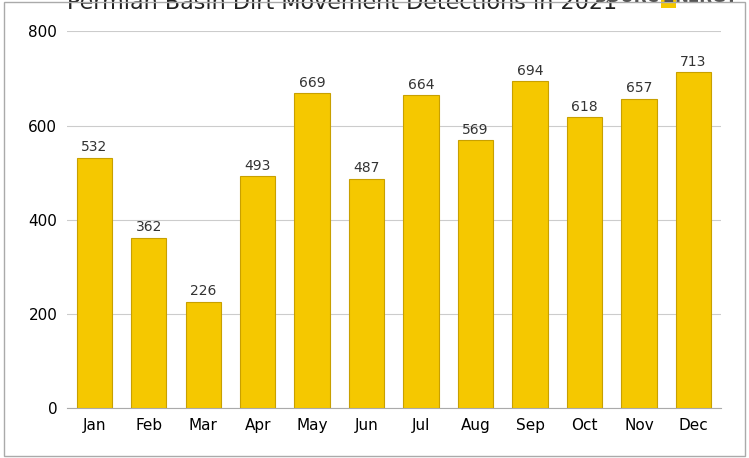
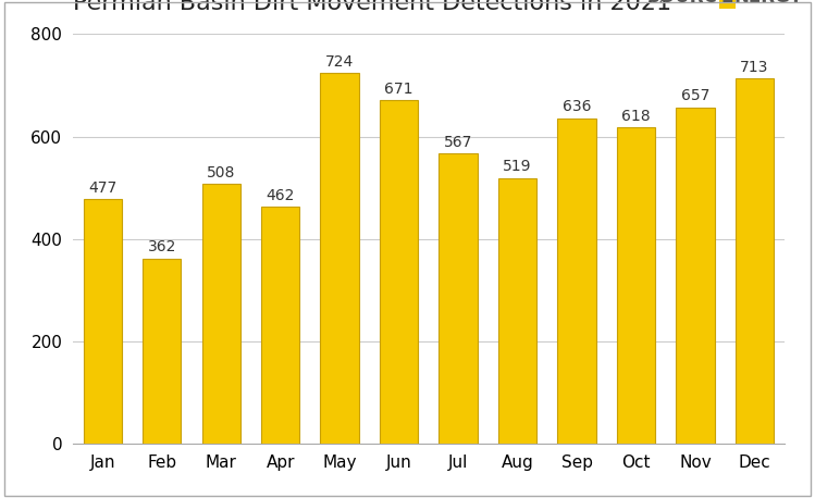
Jan: 532 -> 477
Mar: 226 -> 508
Apr: 493 -> 462
May: 669 -> 724
Jun: 487 -> 671
Jul: 664 -> 567
Aug: 569 -> 519
Sep: 694 -> 636
